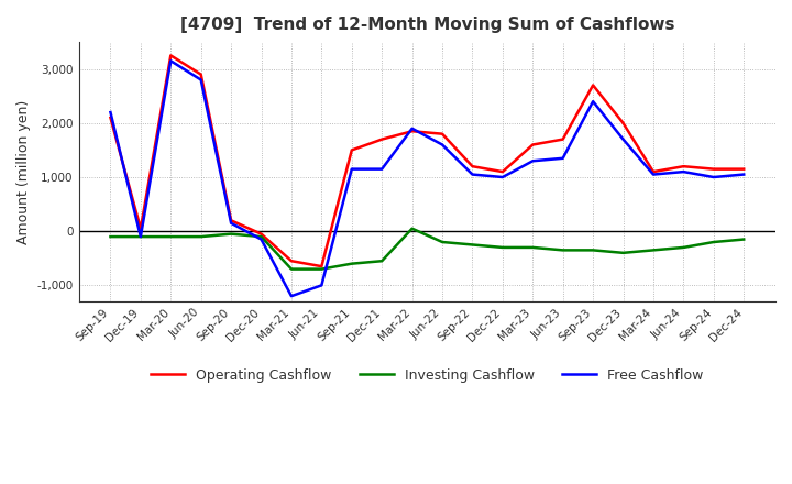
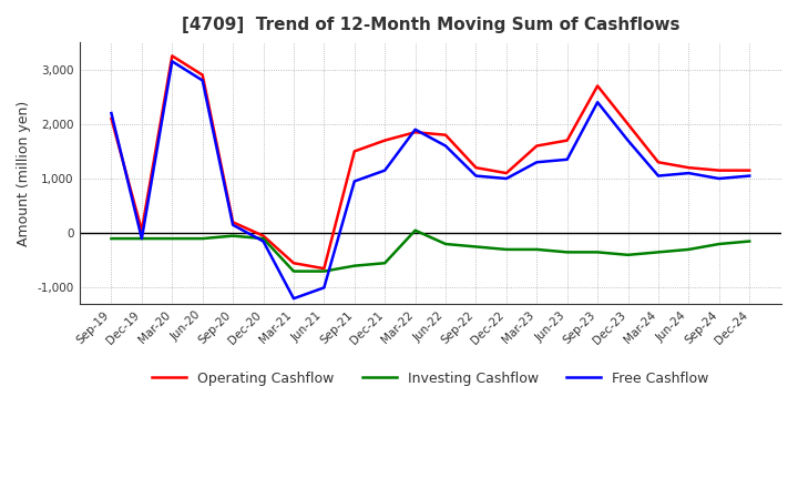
Free Cashflow/Sep-21: 1,150 -> 950
Operating Cashflow/Mar-24: 1,100 -> 1,300
